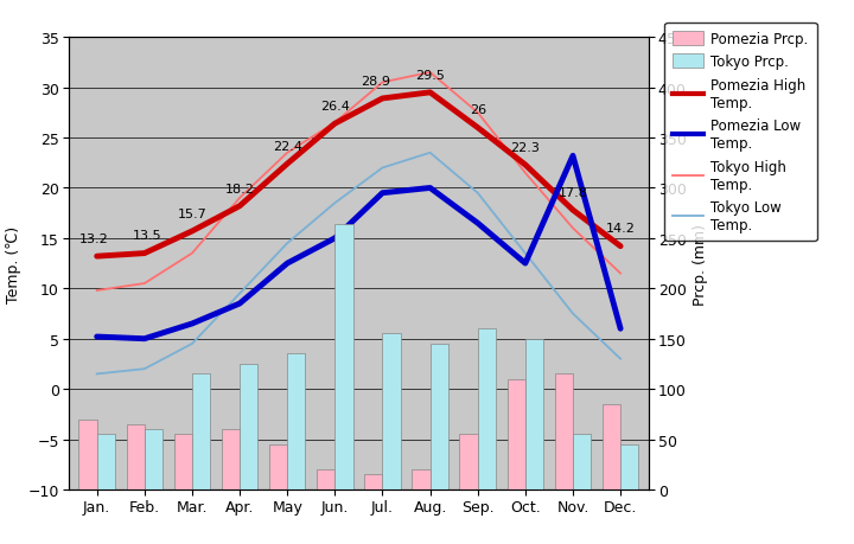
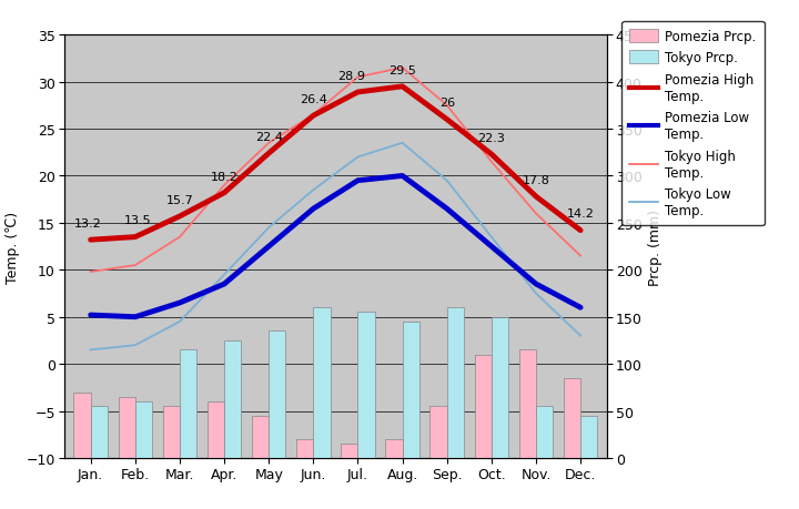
Pomezia Low Temp./Jun.: 15.0 -> 16.5
Tokyo Prcp./Jun.: 264 -> 160
Pomezia Low Temp./Nov.: 23.2 -> 8.5
